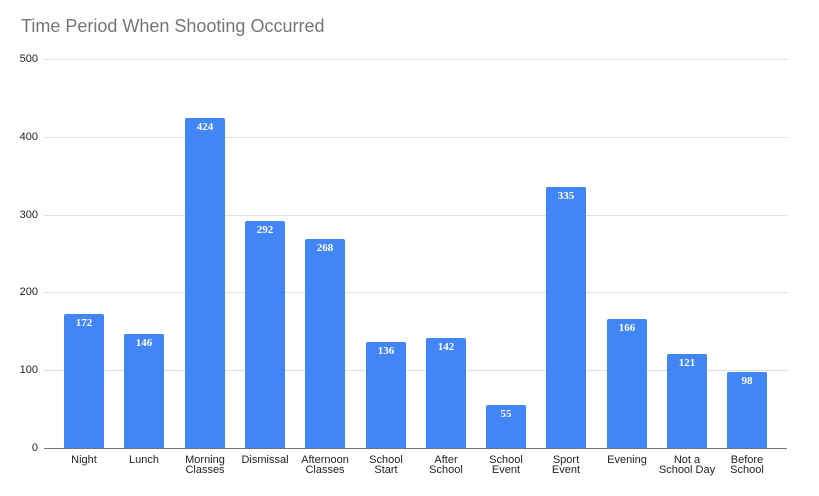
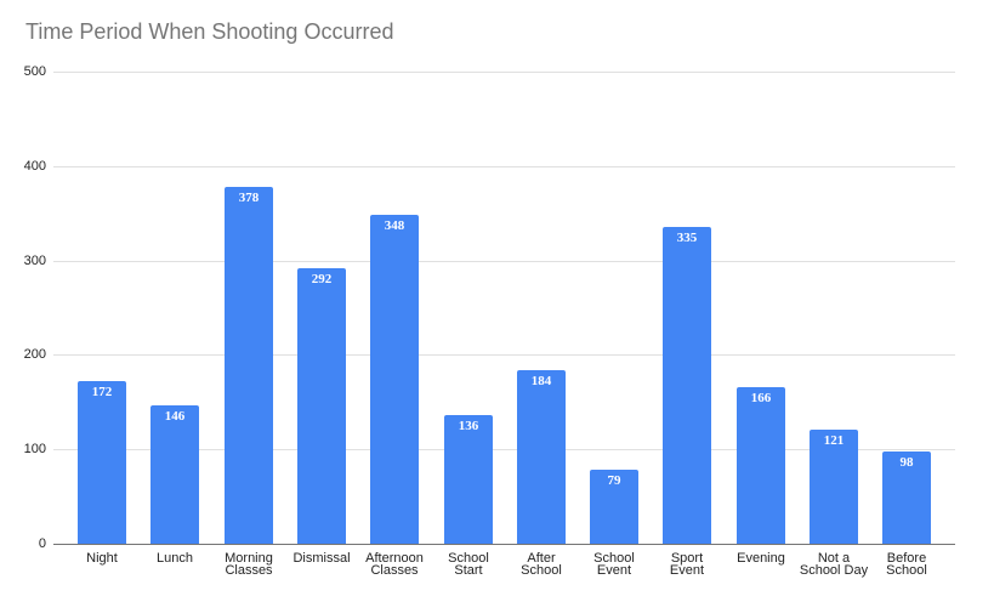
Morning Classes: 424 -> 378
Afternoon Classes: 268 -> 348
After School: 142 -> 184
School Event: 55 -> 79
